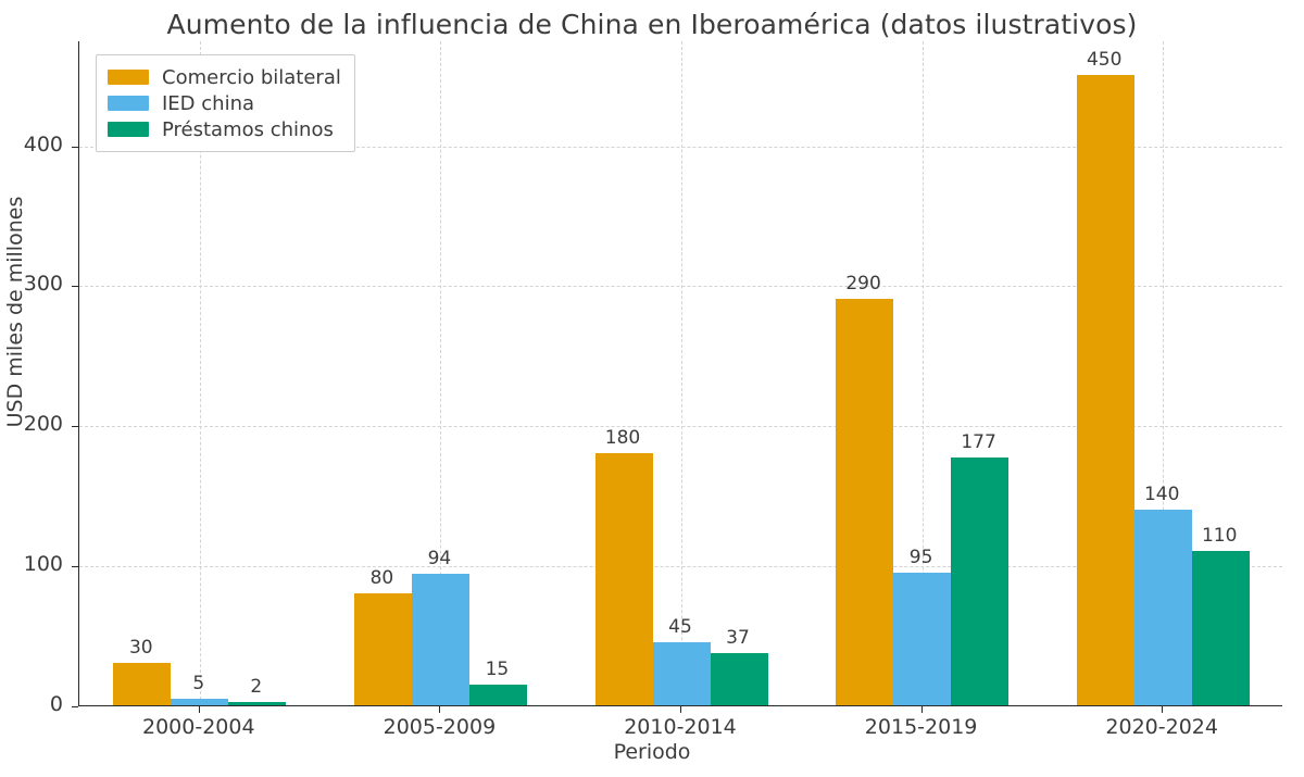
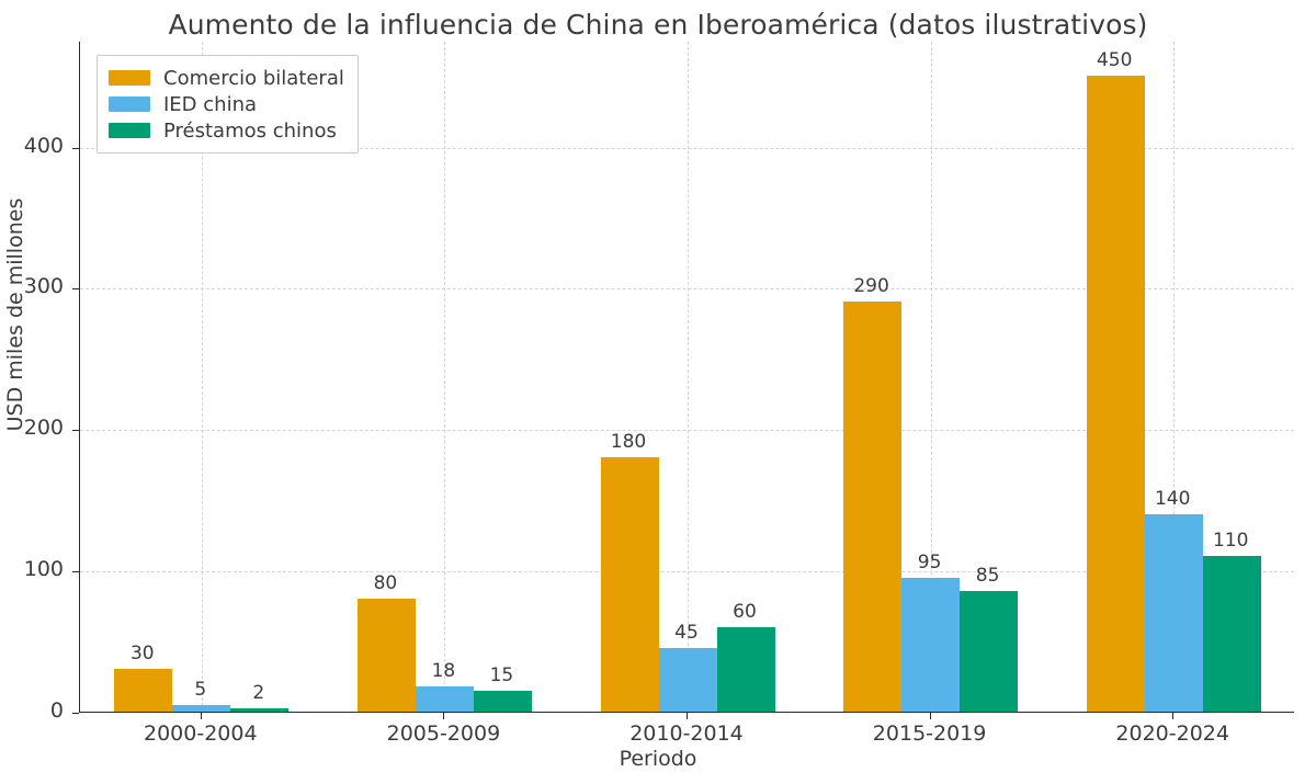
IED china/2005-2009: 94 -> 18
Préstamos chinos/2010-2014: 37 -> 60
Préstamos chinos/2015-2019: 177 -> 85
